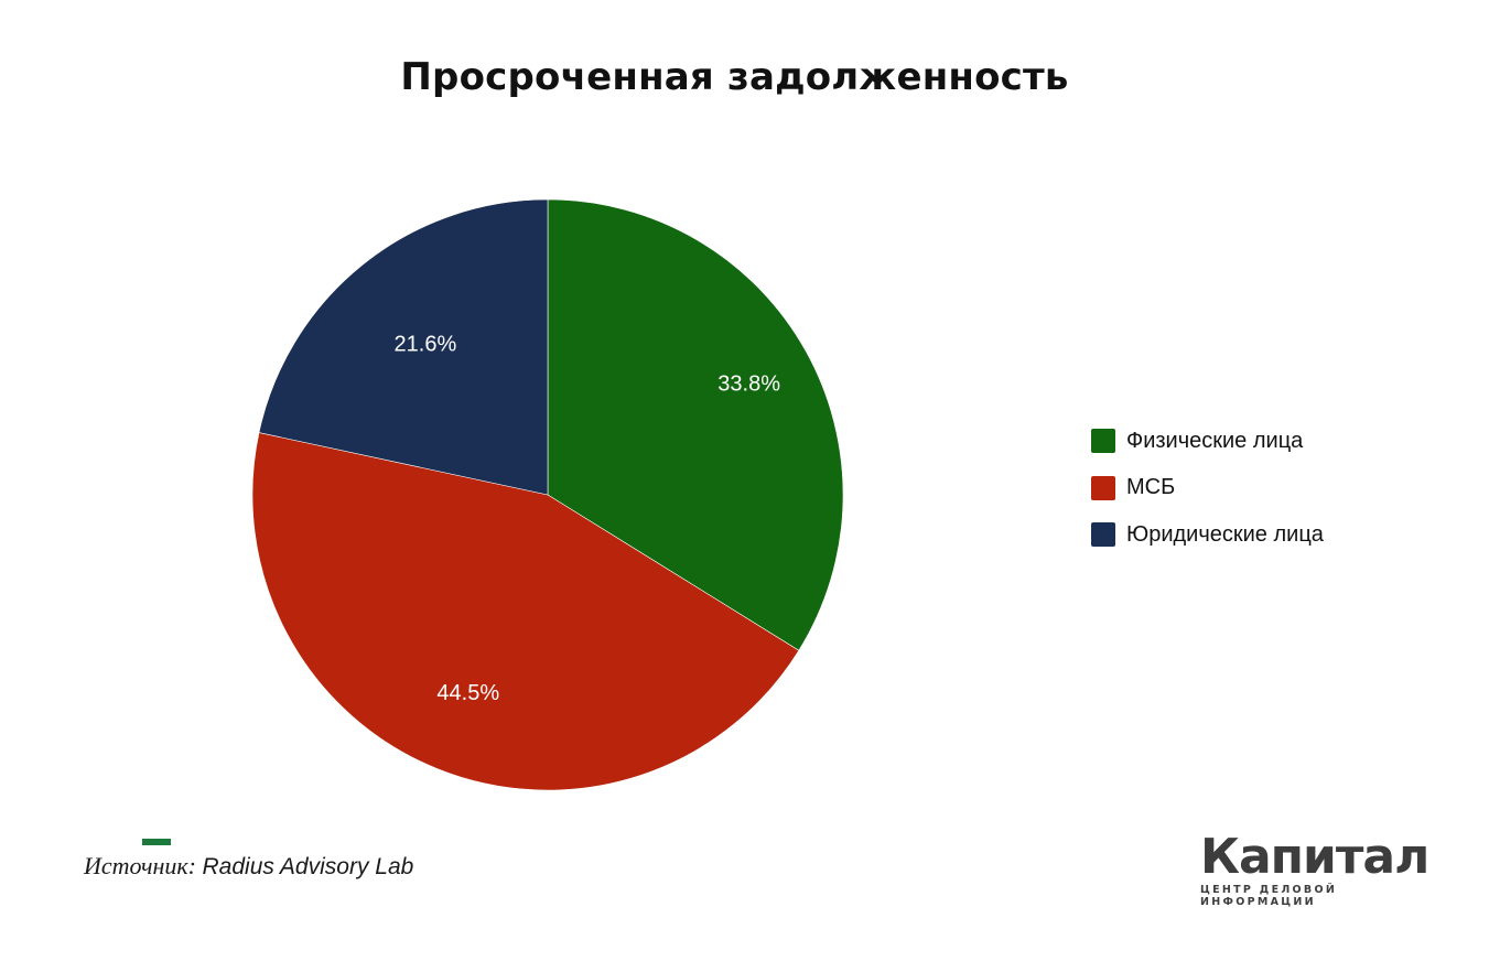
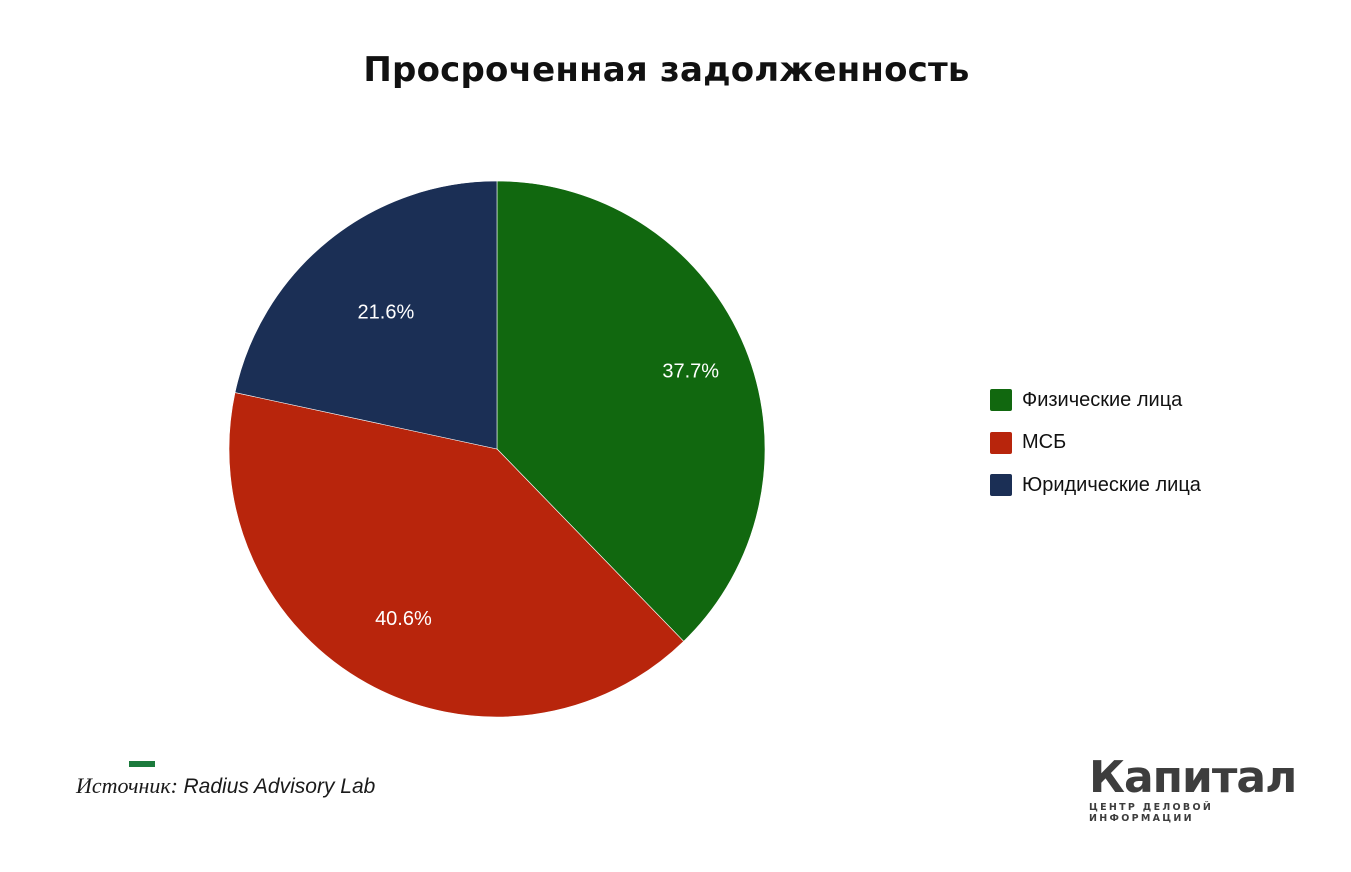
Физические лица: 33.8% -> 37.7%
МСБ: 44.5% -> 40.6%
